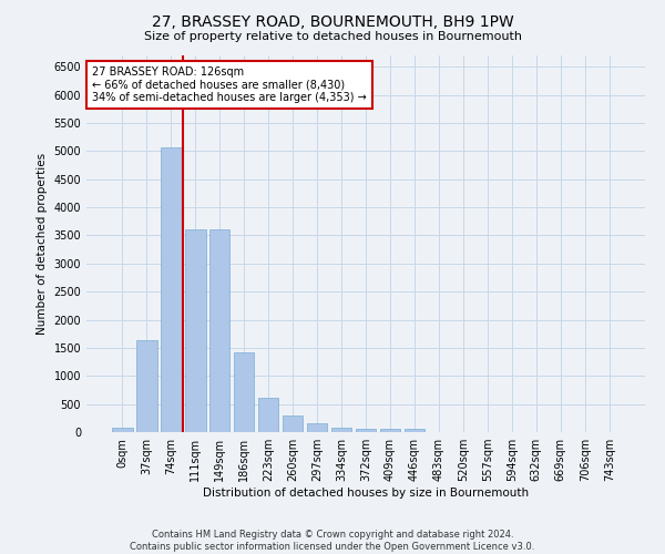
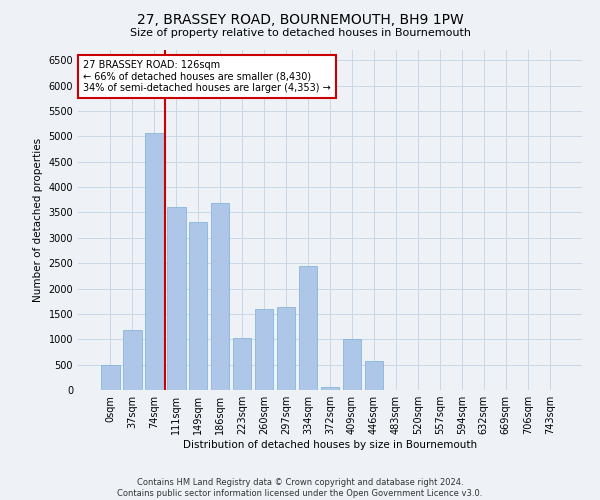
0sqm: 80 -> 500
37sqm: 1640 -> 1180
149sqm: 3600 -> 3320
186sqm: 1410 -> 3680
223sqm: 610 -> 1020
260sqm: 300 -> 1600
297sqm: 160 -> 1640
334sqm: 80 -> 2440
409sqm: 60 -> 1000
446sqm: 60 -> 580
